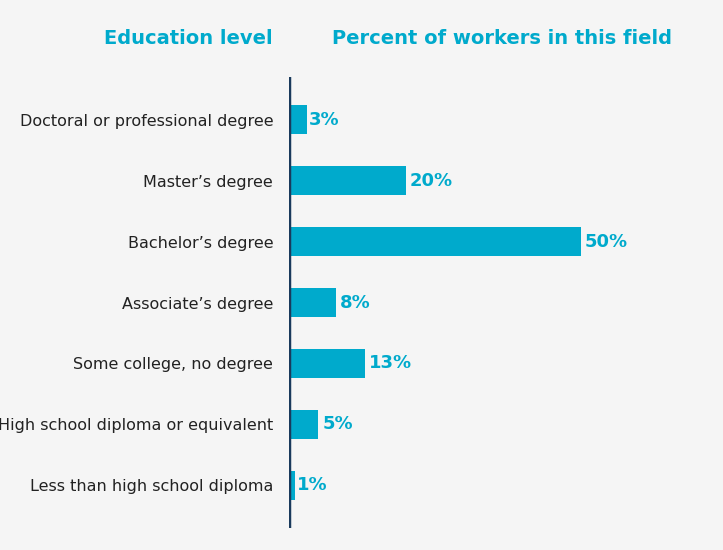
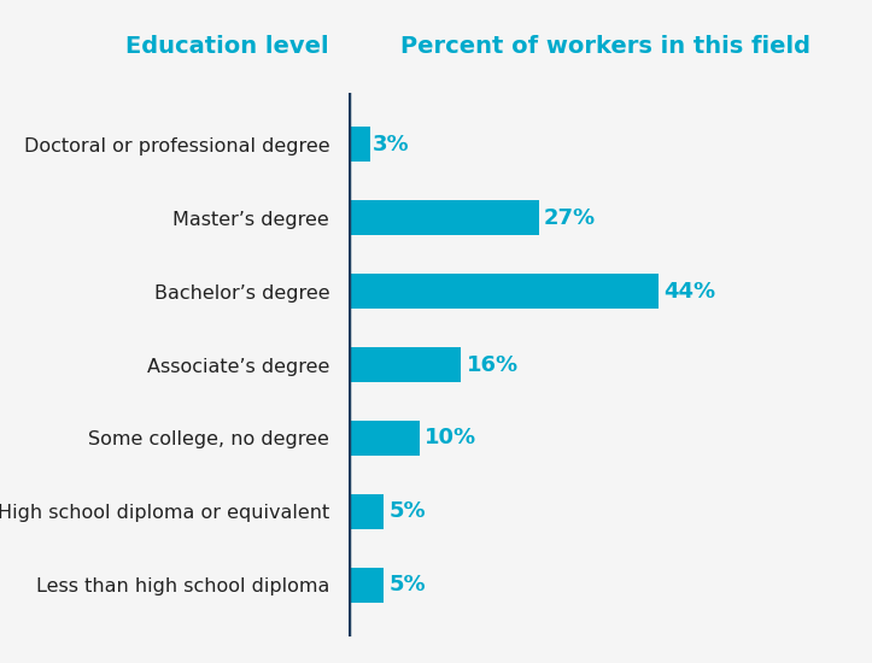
Master’s degree: 20% -> 27%
Bachelor’s degree: 50% -> 44%
Associate’s degree: 8% -> 16%
Some college, no degree: 13% -> 10%
Less than high school diploma: 1% -> 5%
